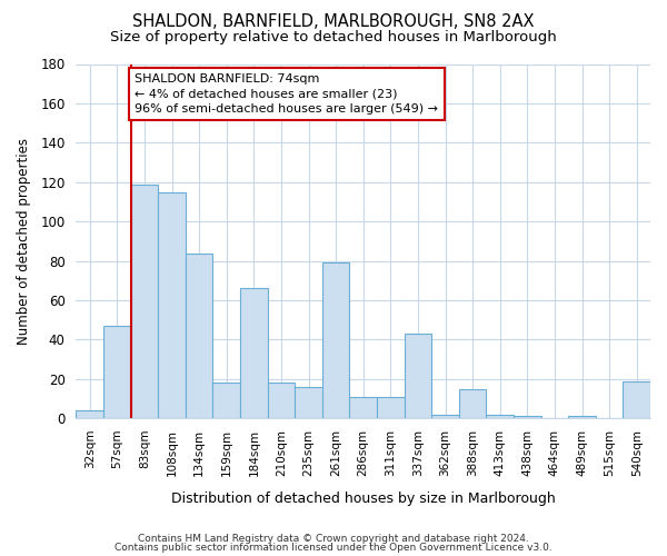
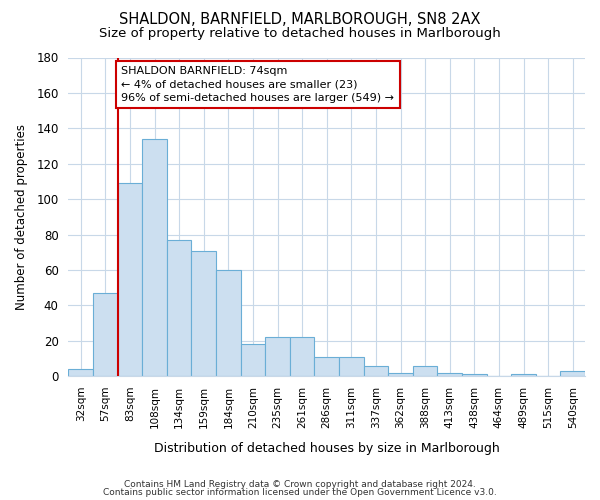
83sqm: 119 -> 109
108sqm: 115 -> 134
134sqm: 84 -> 77
159sqm: 18 -> 71
184sqm: 66 -> 60
235sqm: 16 -> 22
261sqm: 79 -> 22
337sqm: 43 -> 6
388sqm: 15 -> 6
540sqm: 19 -> 3
